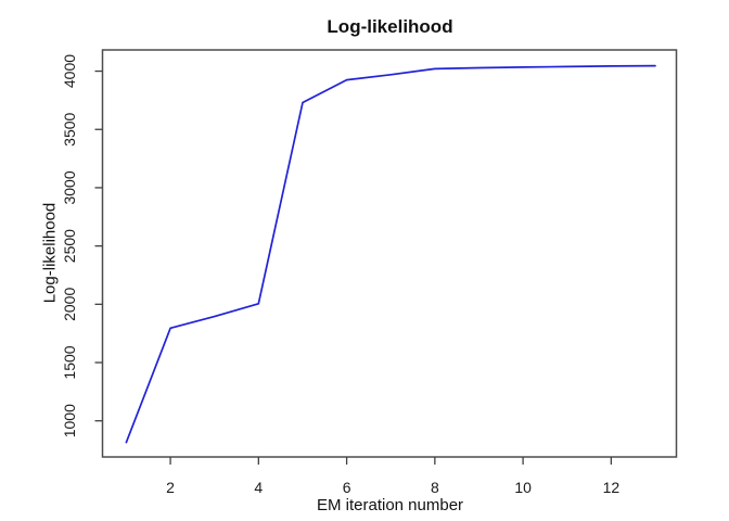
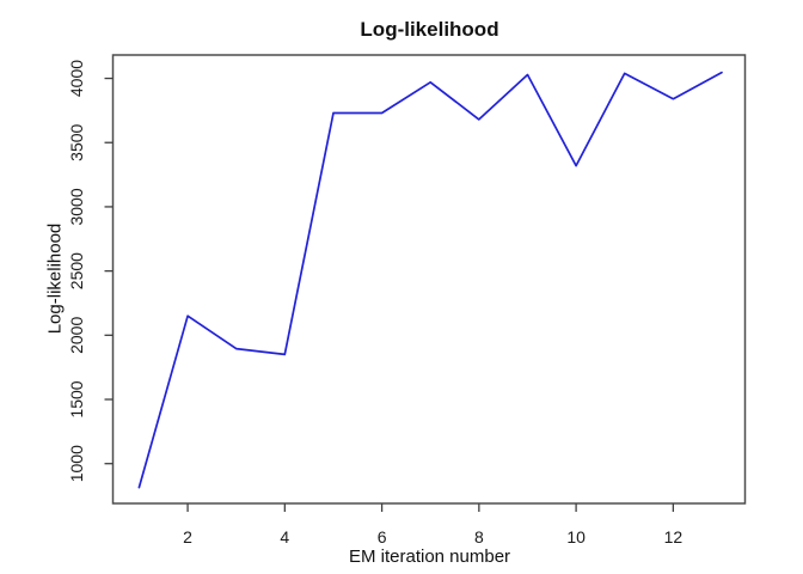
2: 1800 -> 2150
4: 2000 -> 1850
6: 3920 -> 3730
8: 4020 -> 3680
10: 4030 -> 3320
12: 4040 -> 3840
